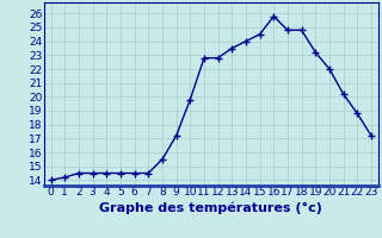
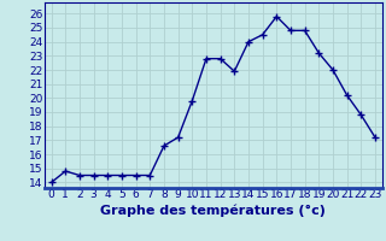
1: 14.2 -> 14.8
8: 15.5 -> 16.6
13: 23.5 -> 21.9
